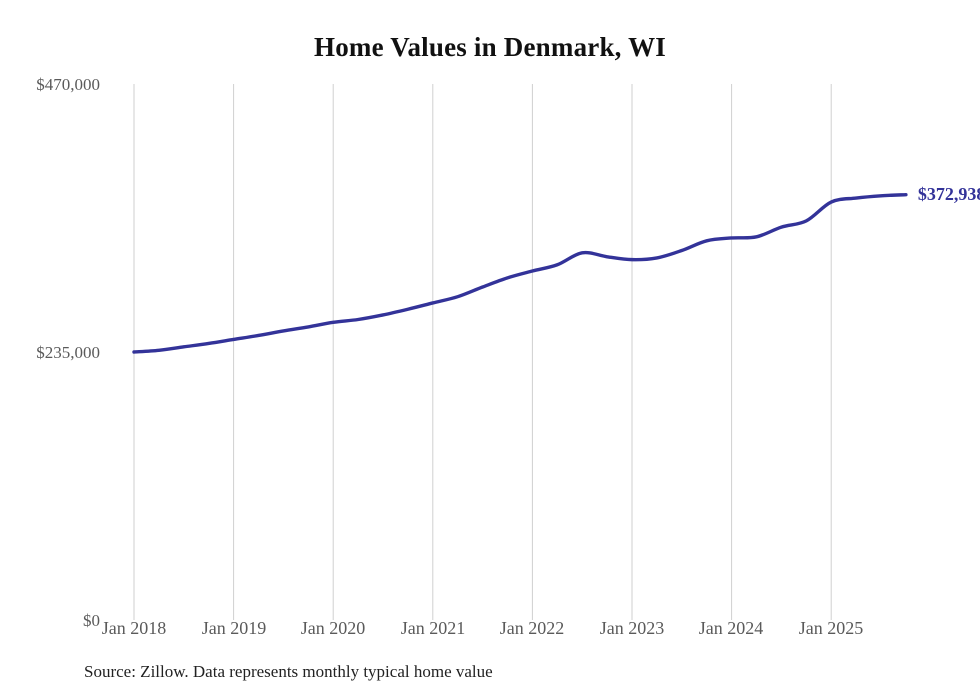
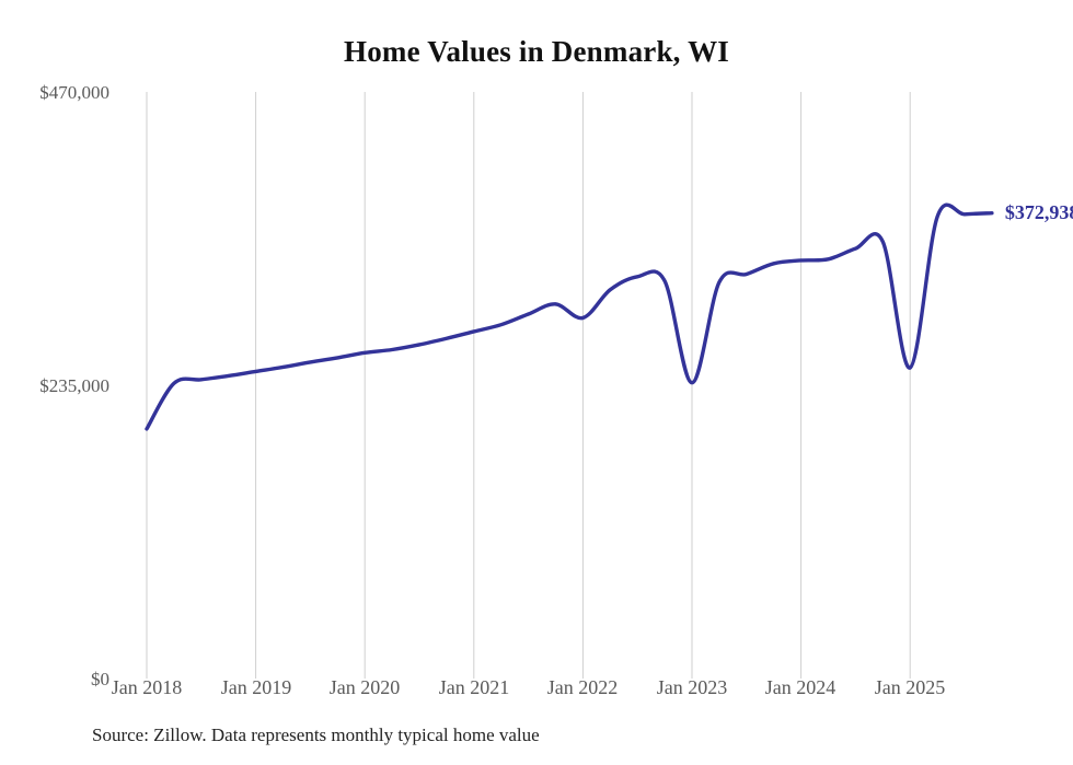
Jan 2018: $235000 -> $200000
Jan 2022: $306000 -> $289000
Jan 2023: $316000 -> $237000
Jan 2025: $366000 -> $249000
